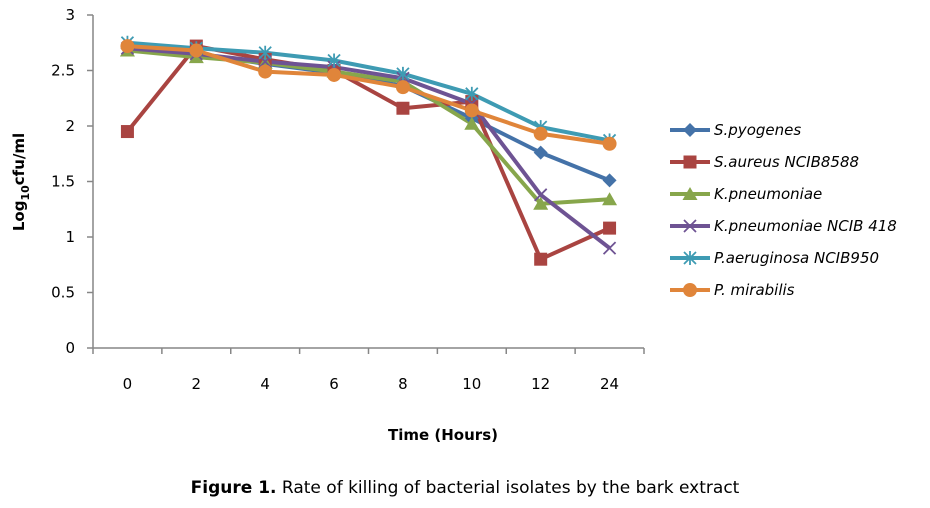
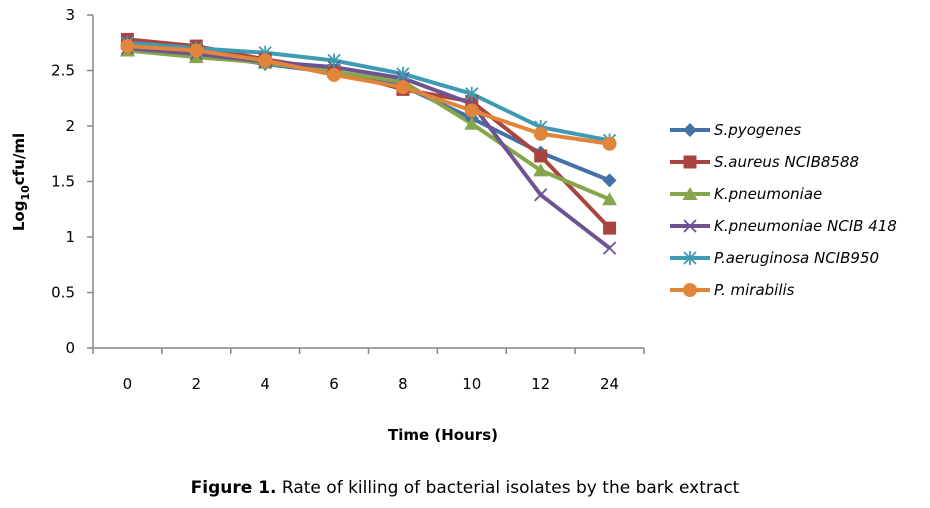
S.aureus NCIB8588/0: 1.95 -> 2.78
P. mirabilis/4: 2.49 -> 2.59
S.aureus NCIB8588/8: 2.16 -> 2.33
S.aureus NCIB8588/12: 0.80 -> 1.73
K.pneumoniae/12: 1.30 -> 1.60
